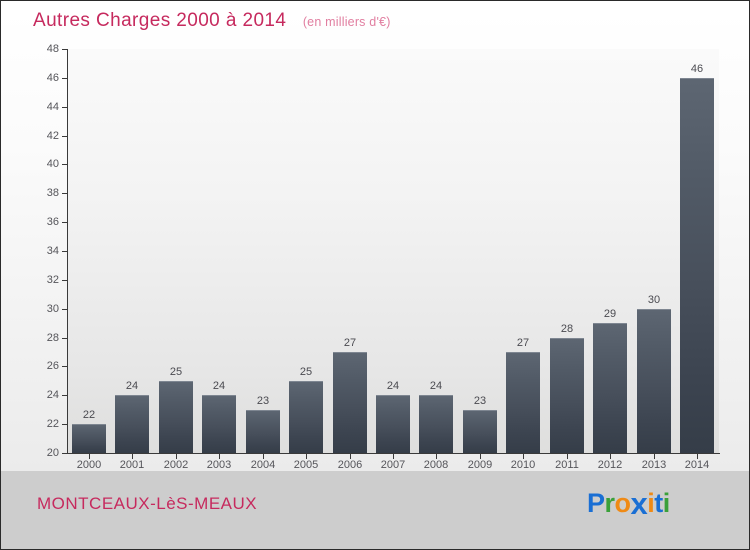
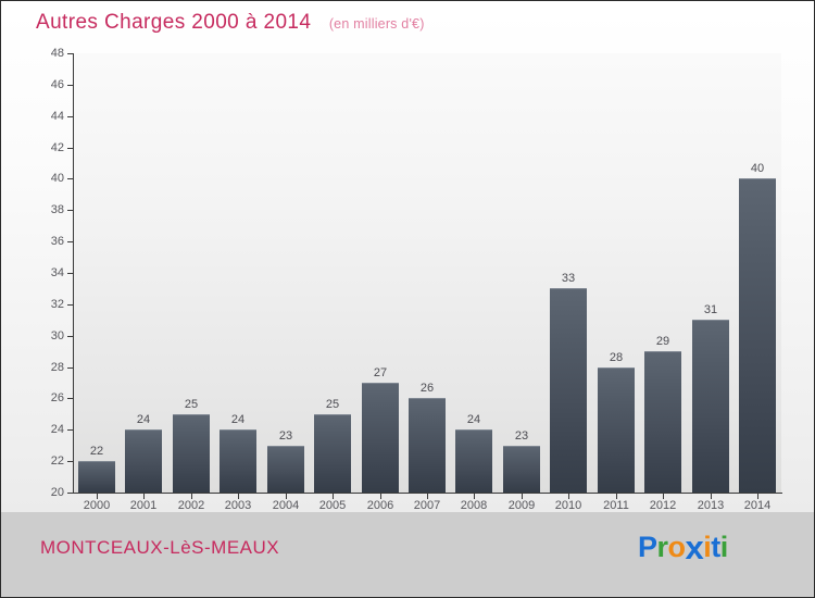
2007: 24 -> 26
2010: 27 -> 33
2013: 30 -> 31
2014: 46 -> 40
